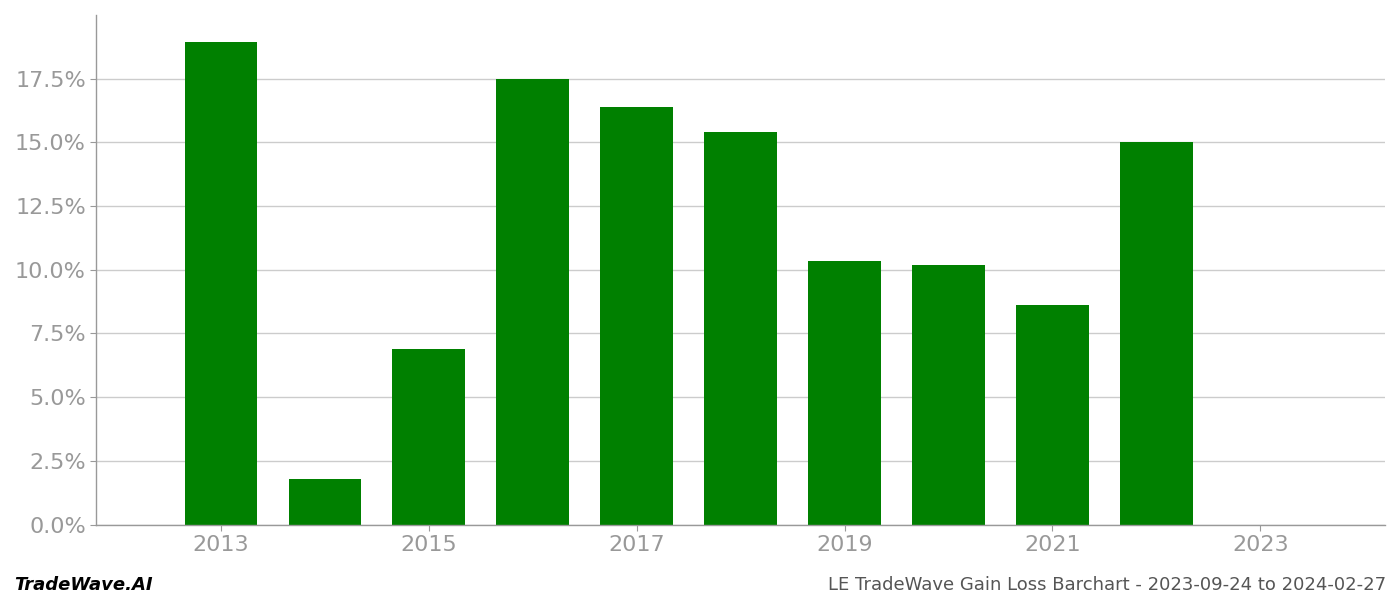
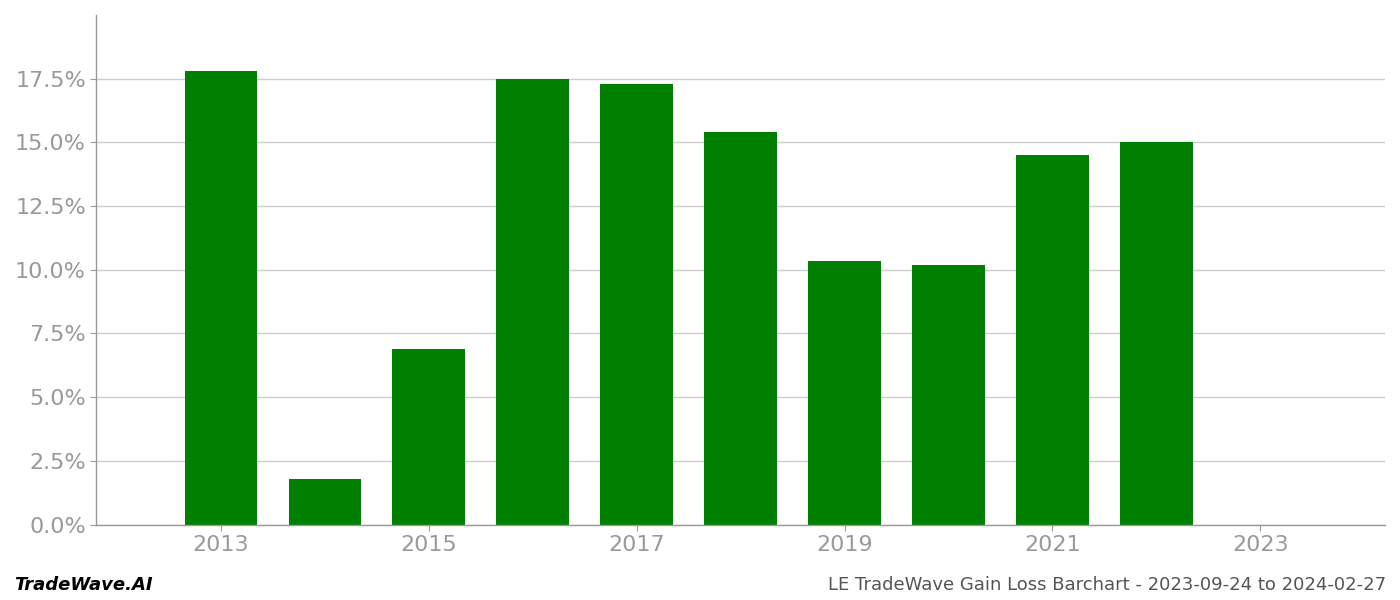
2013: 18.95% -> 17.80%
2017: 16.40% -> 17.30%
2021: 8.60% -> 14.50%
